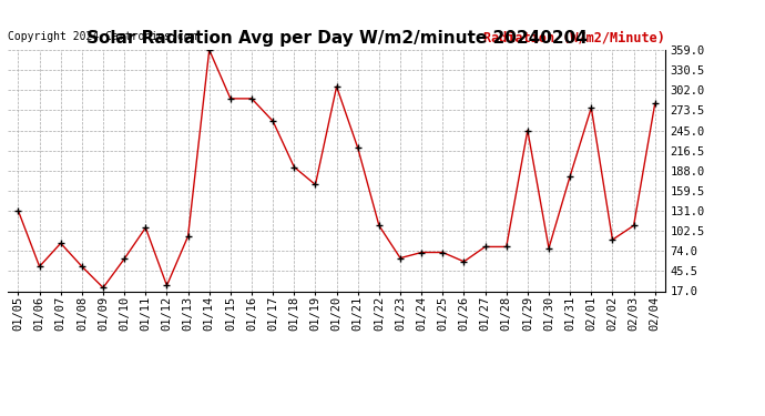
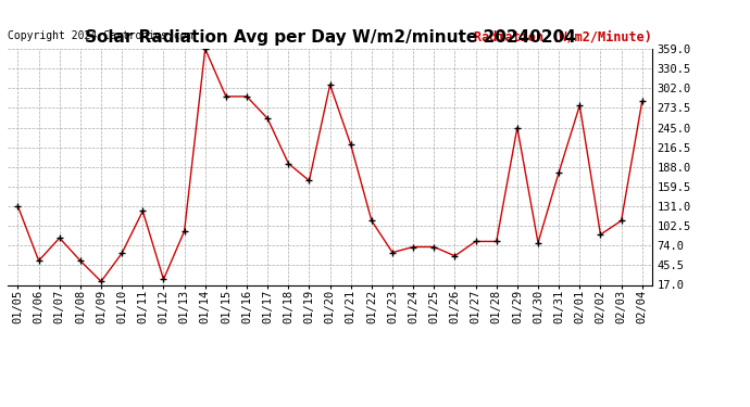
01/11: 107 -> 124
